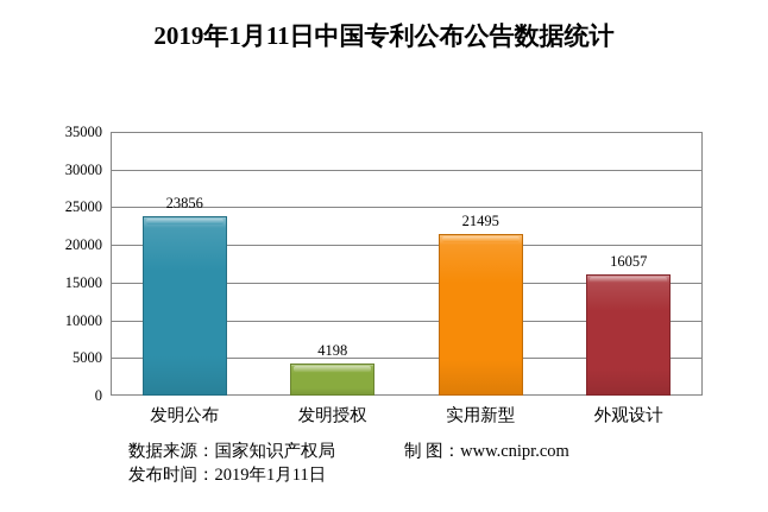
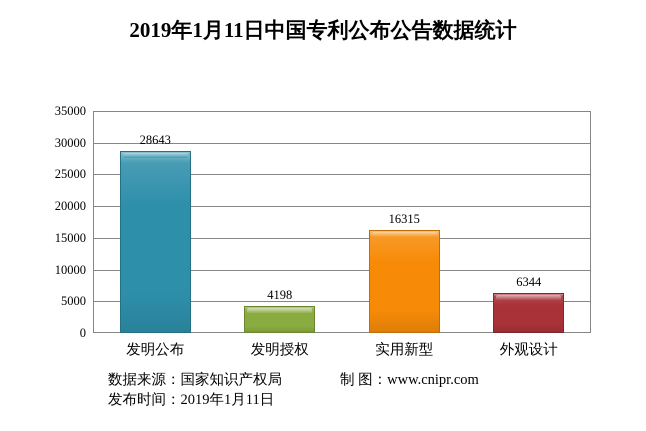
发明公布: 23856 -> 28643
实用新型: 21495 -> 16315
外观设计: 16057 -> 6344
